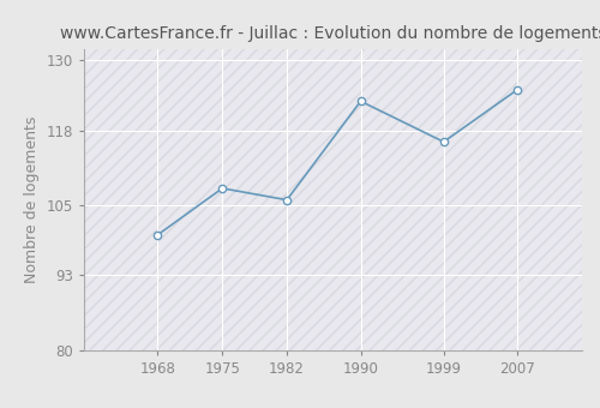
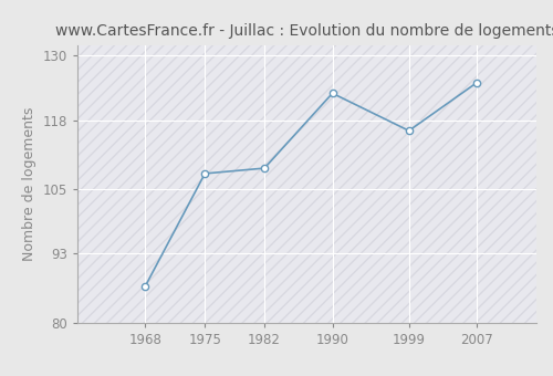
1968: 100 -> 87
1982: 106 -> 109
